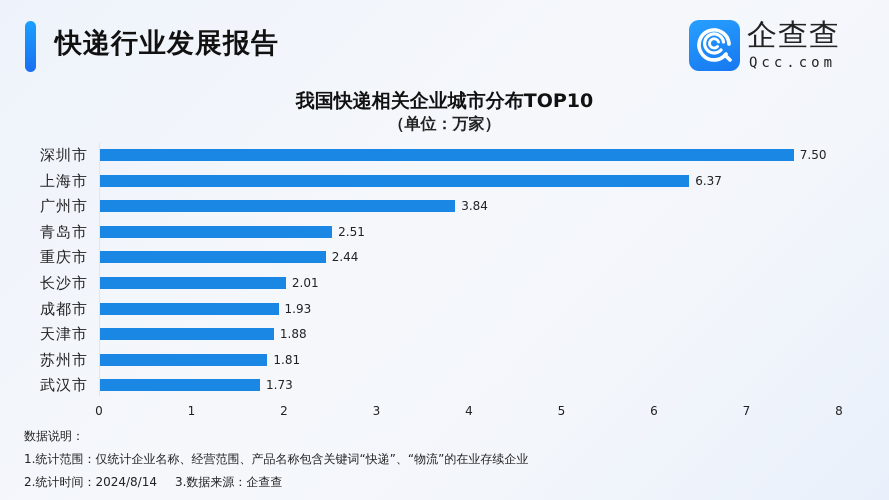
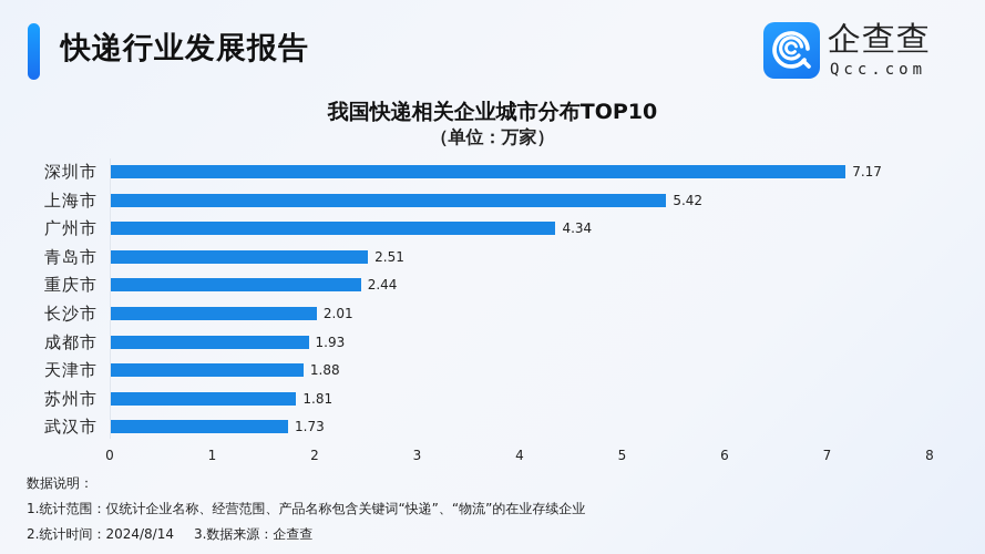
深圳市: 7.50 -> 7.17
上海市: 6.37 -> 5.42
广州市: 3.84 -> 4.34
